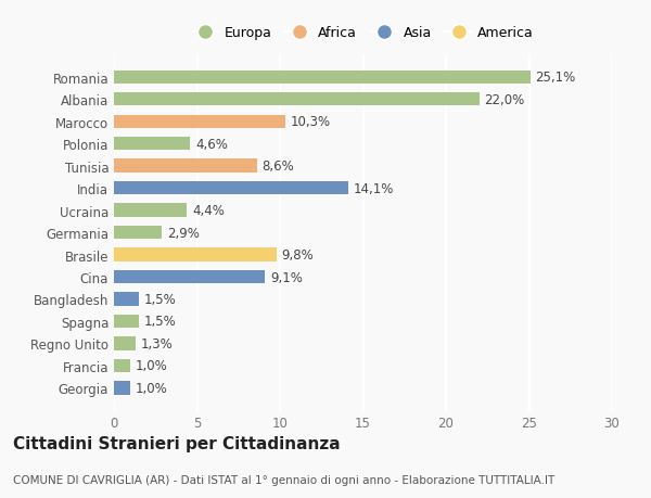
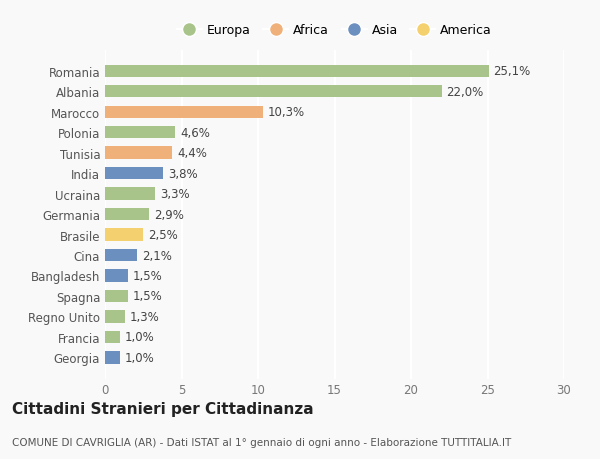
Tunisia: 8,6% -> 4,4%
India: 14,1% -> 3,8%
Ucraina: 4,4% -> 3,3%
Brasile: 9,8% -> 2,5%
Cina: 9,1% -> 2,1%
